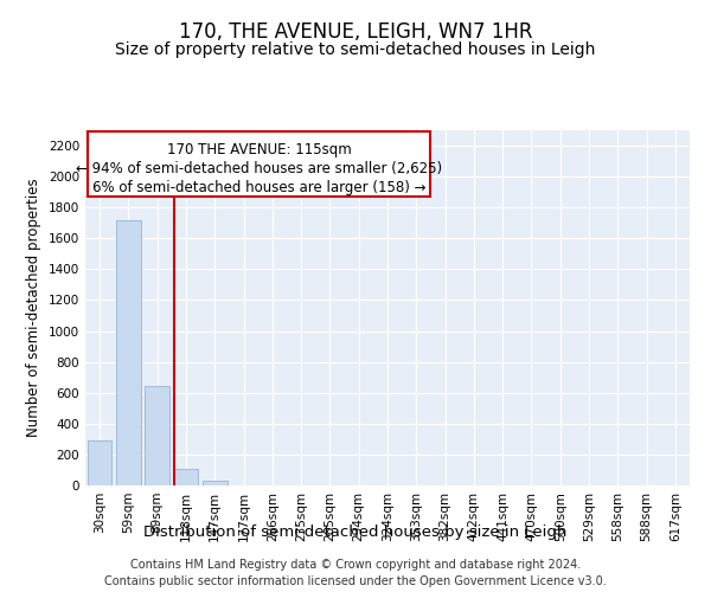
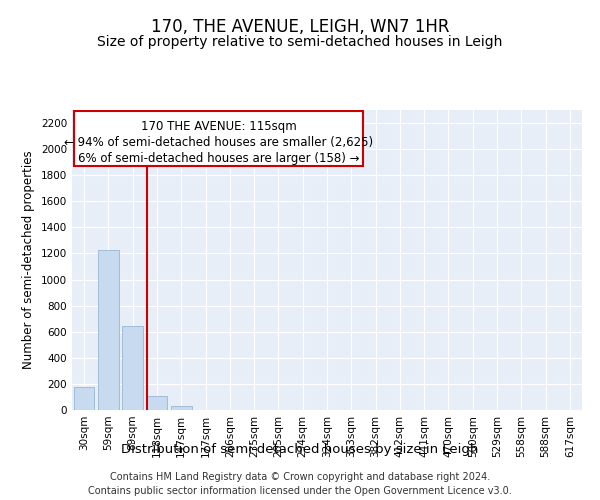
30sqm: 290 -> 180
59sqm: 1720 -> 1230
